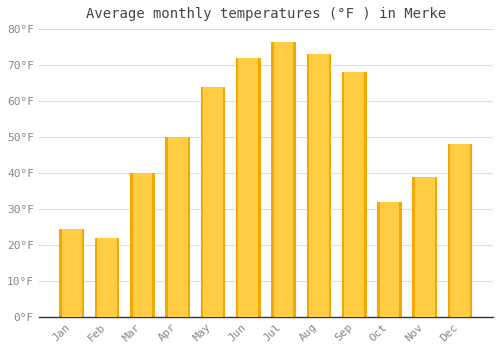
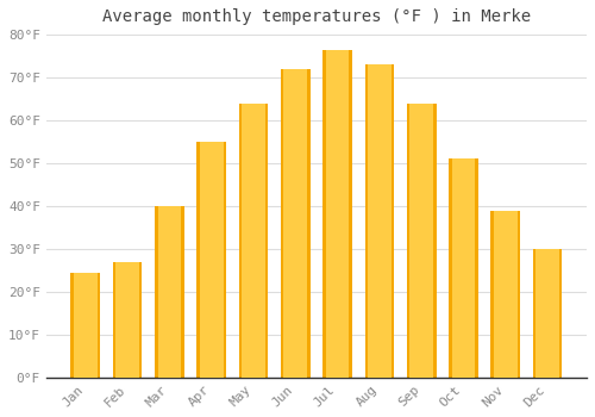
Feb: 22.0°F -> 27.0°F
Apr: 50.0°F -> 55.0°F
Sep: 68.0°F -> 64.0°F
Oct: 32.0°F -> 51.0°F
Dec: 48.0°F -> 30.0°F
